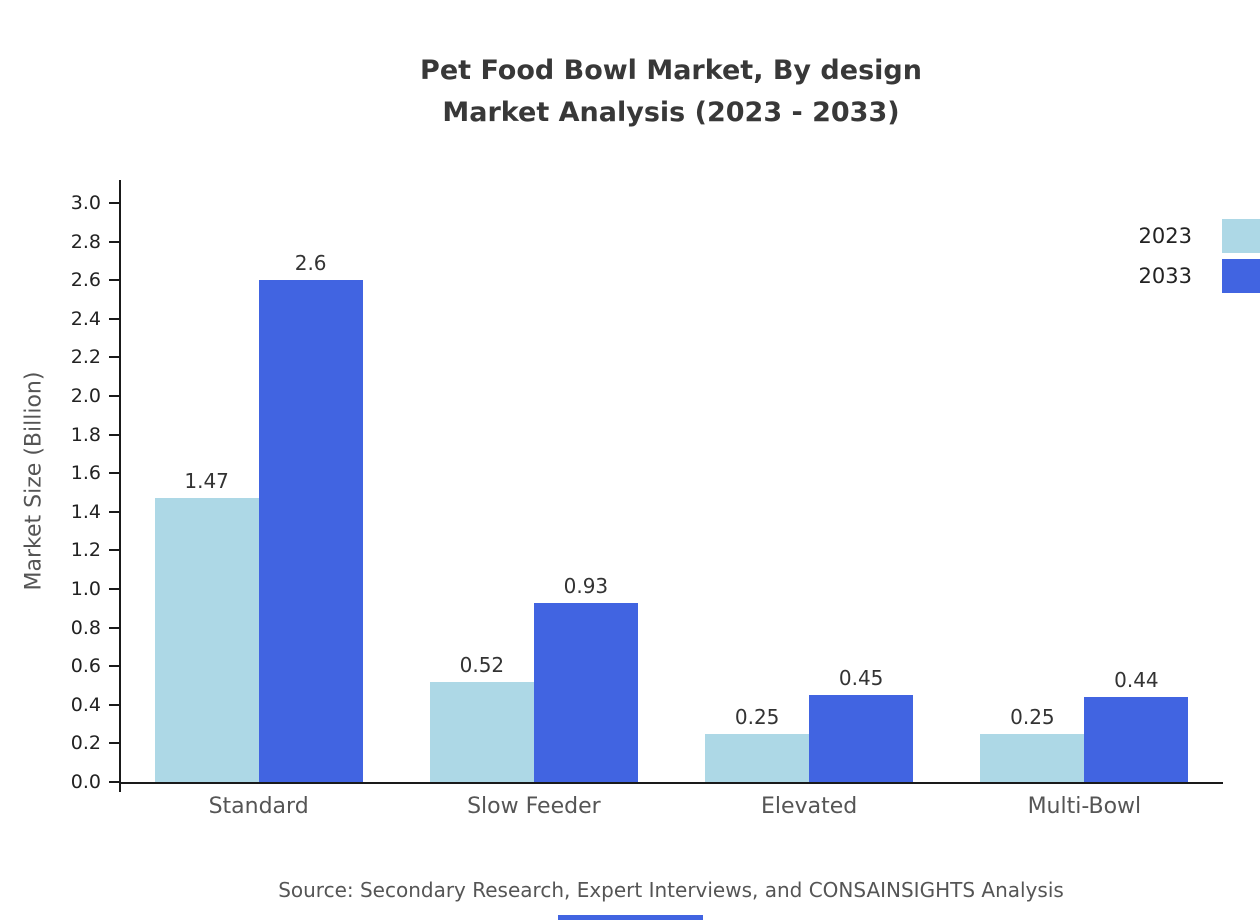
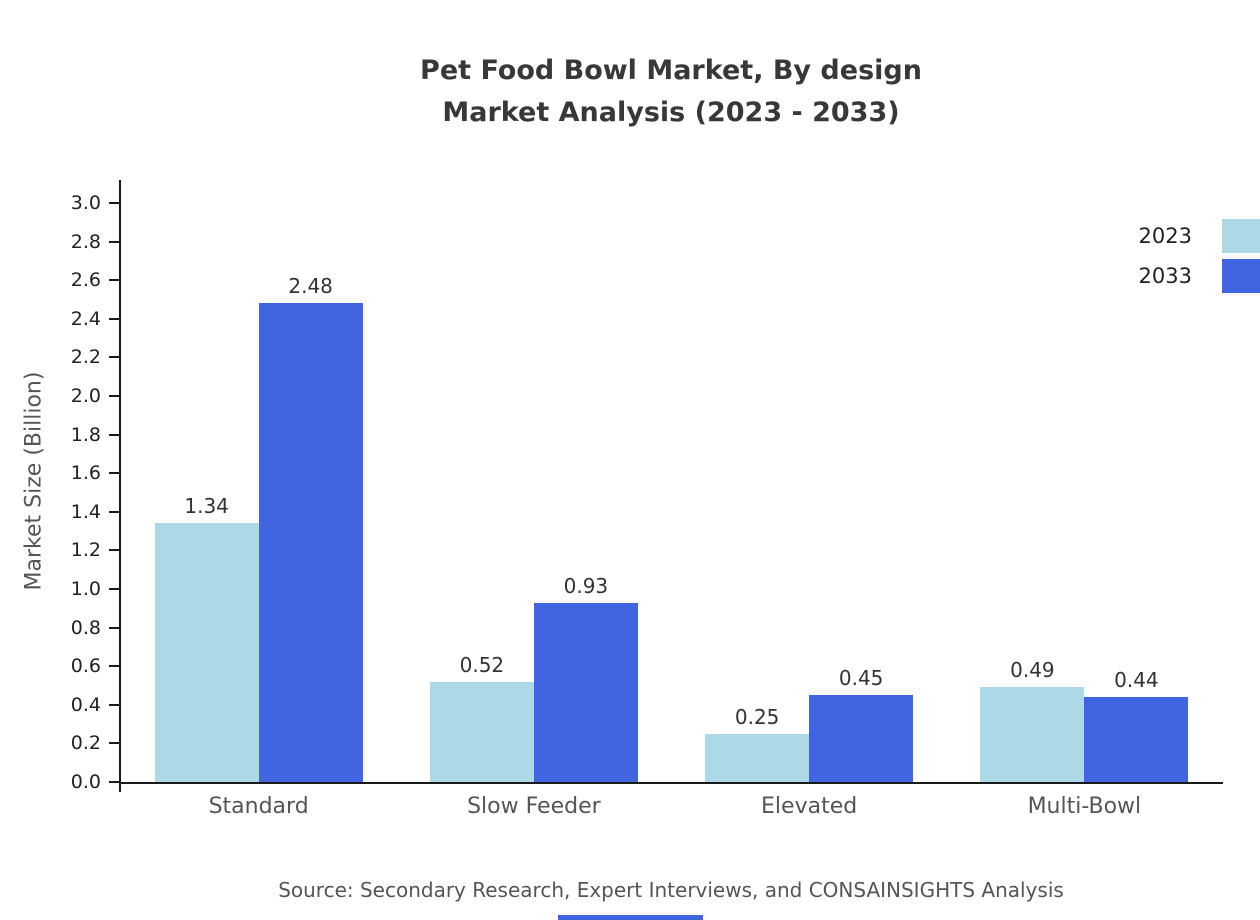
2023/Standard: 1.47 -> 1.34
2033/Standard: 2.6 -> 2.48
2023/Multi-Bowl: 0.25 -> 0.49
